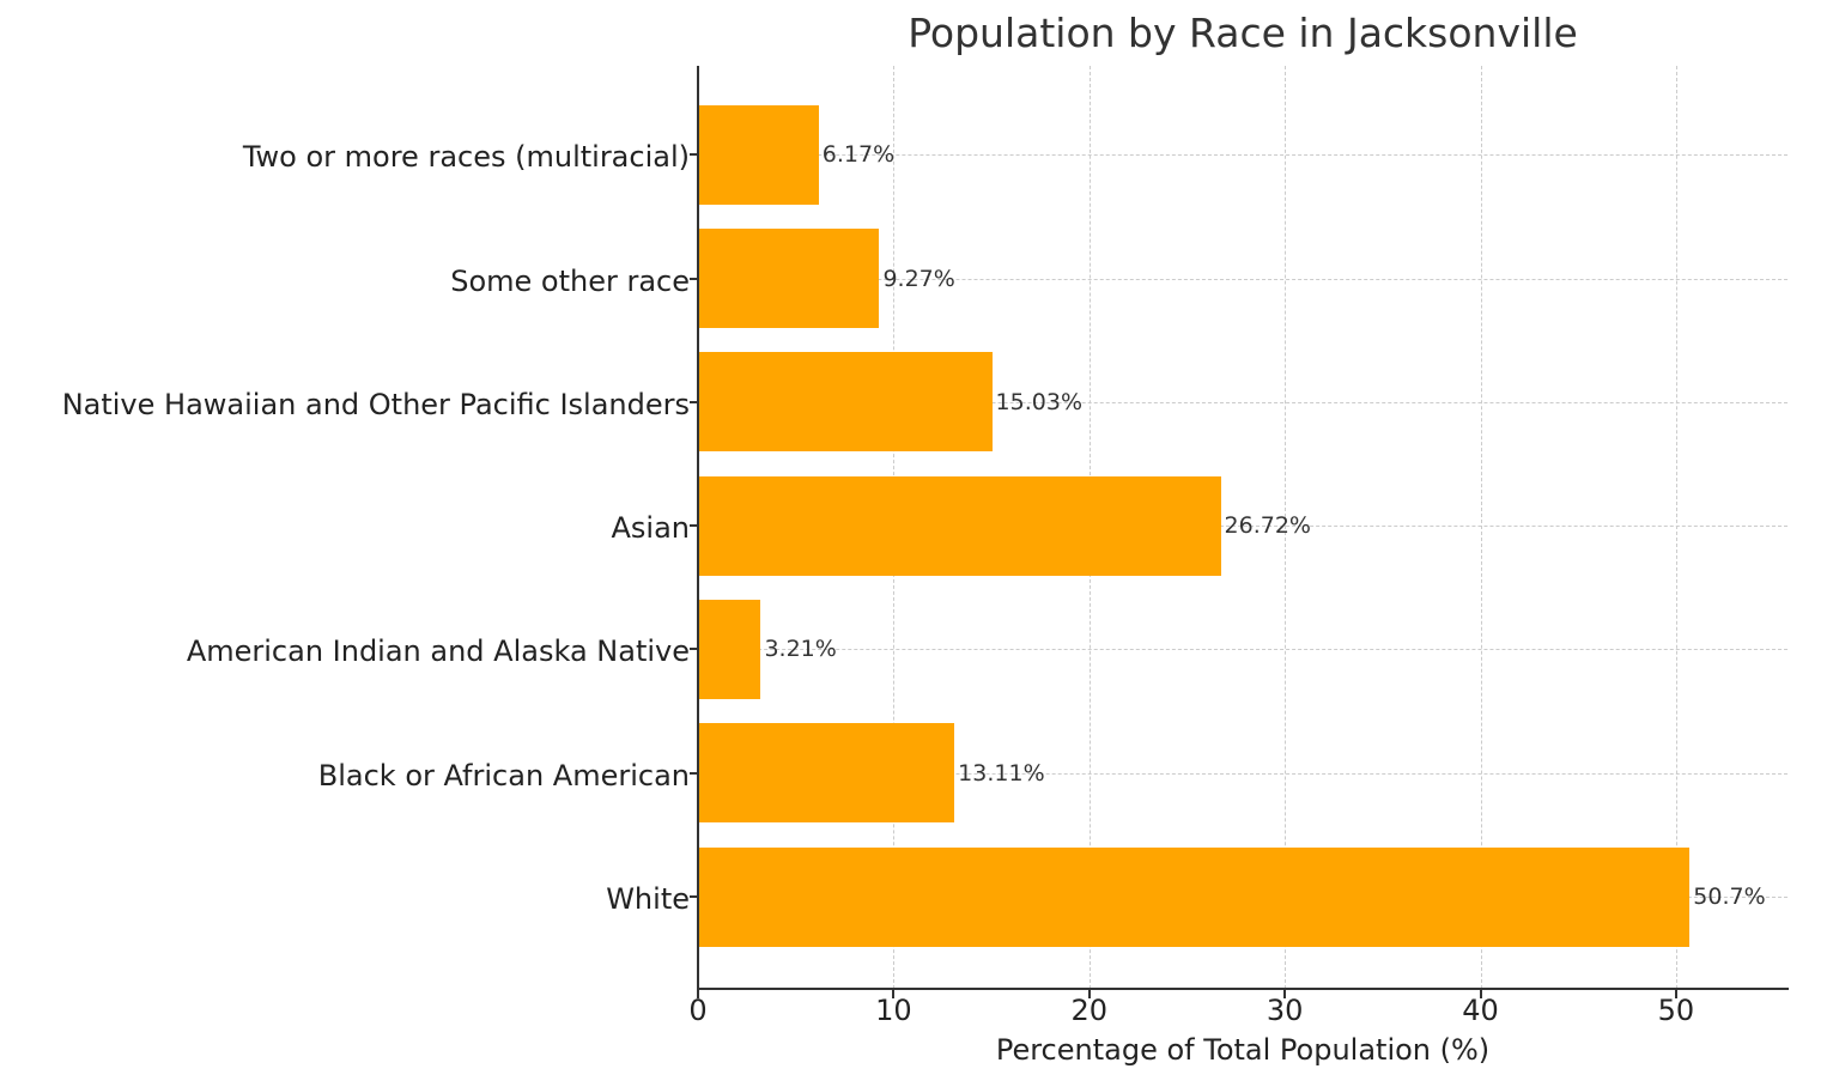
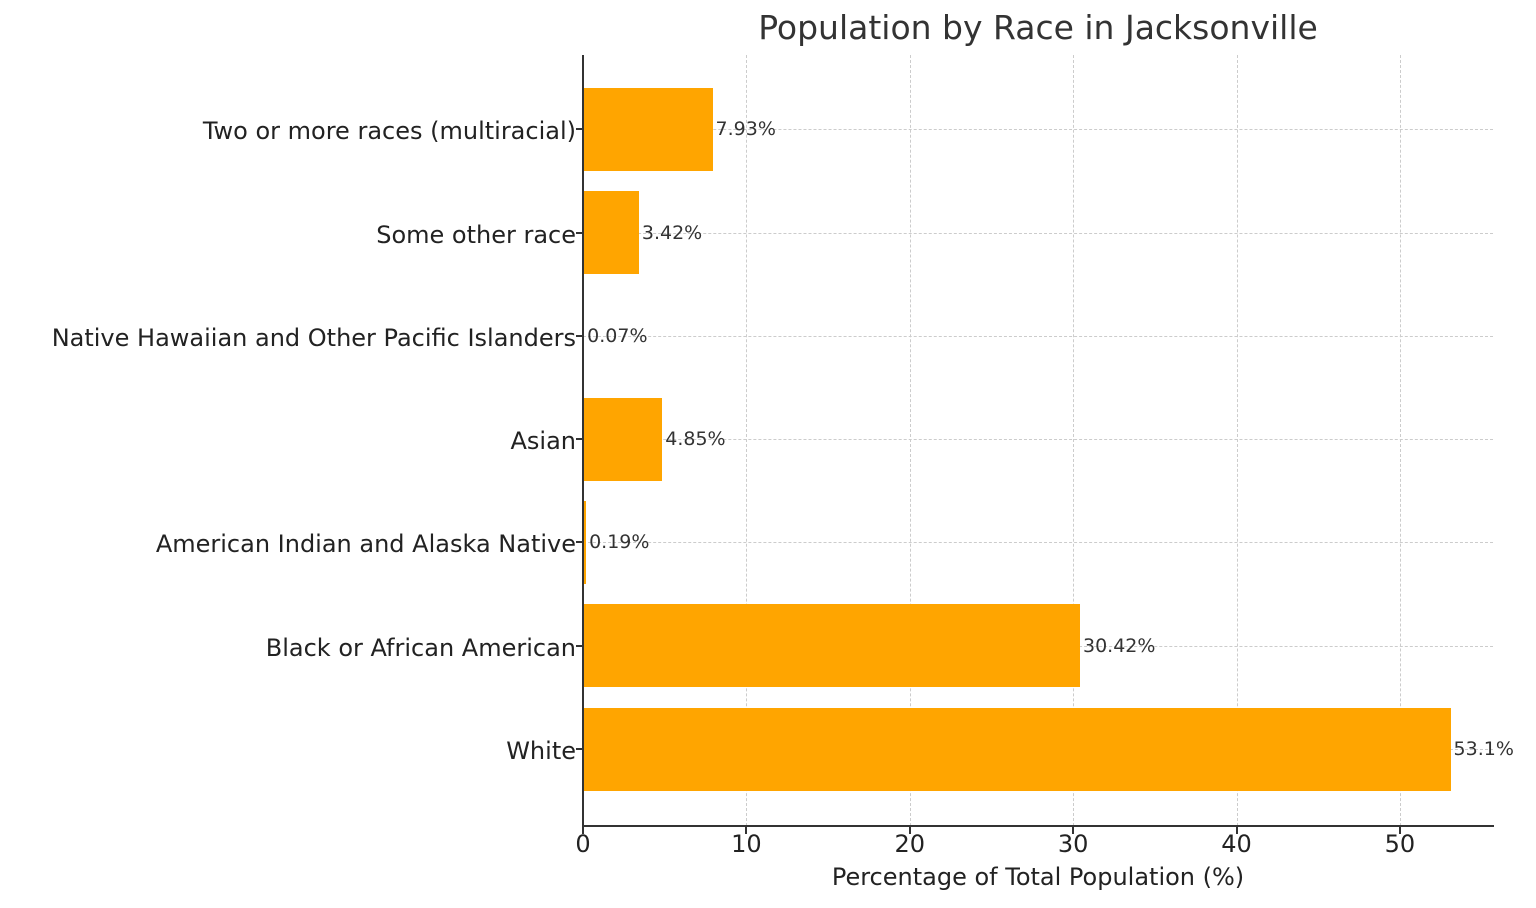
White: 50.7% -> 53.1%
Black or African American: 13.11% -> 30.42%
American Indian and Alaska Native: 3.21% -> 0.19%
Asian: 26.72% -> 4.85%
Native Hawaiian and Other Pacific Islanders: 15.03% -> 0.07%
Some other race: 9.27% -> 3.42%
Two or more races (multiracial): 6.17% -> 7.93%
